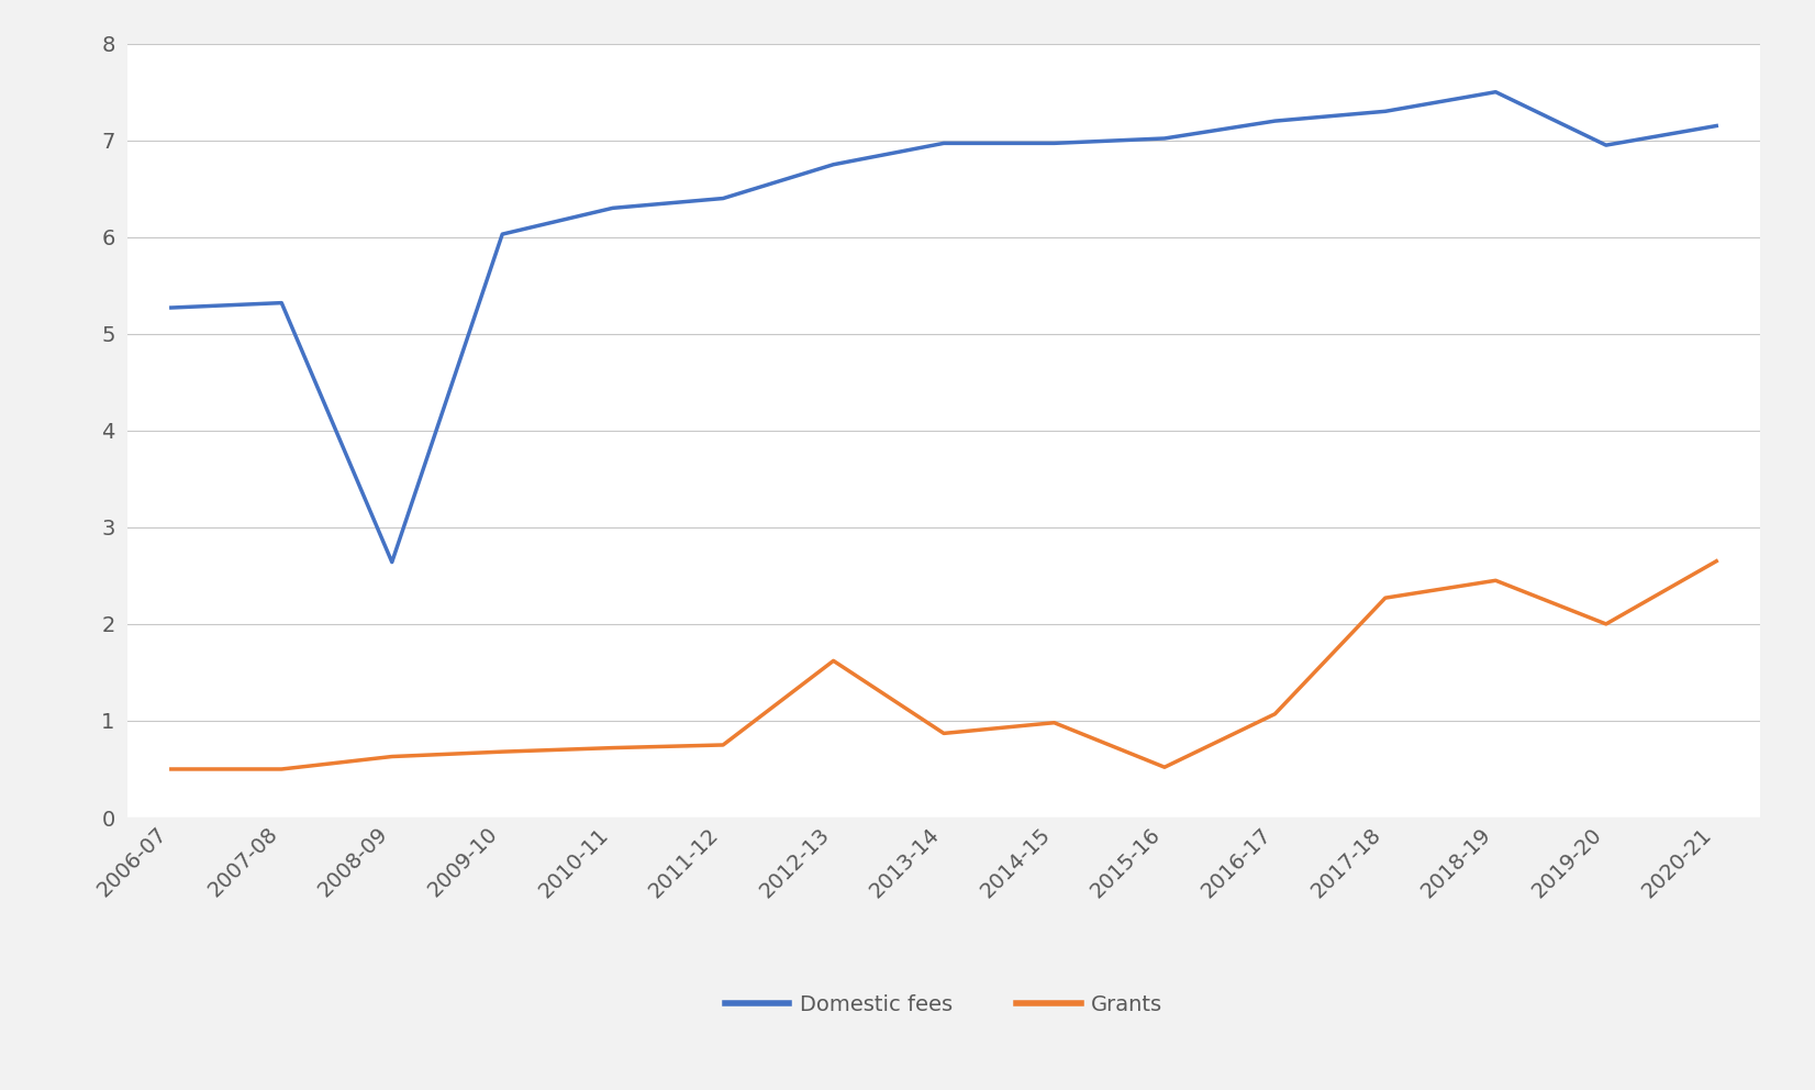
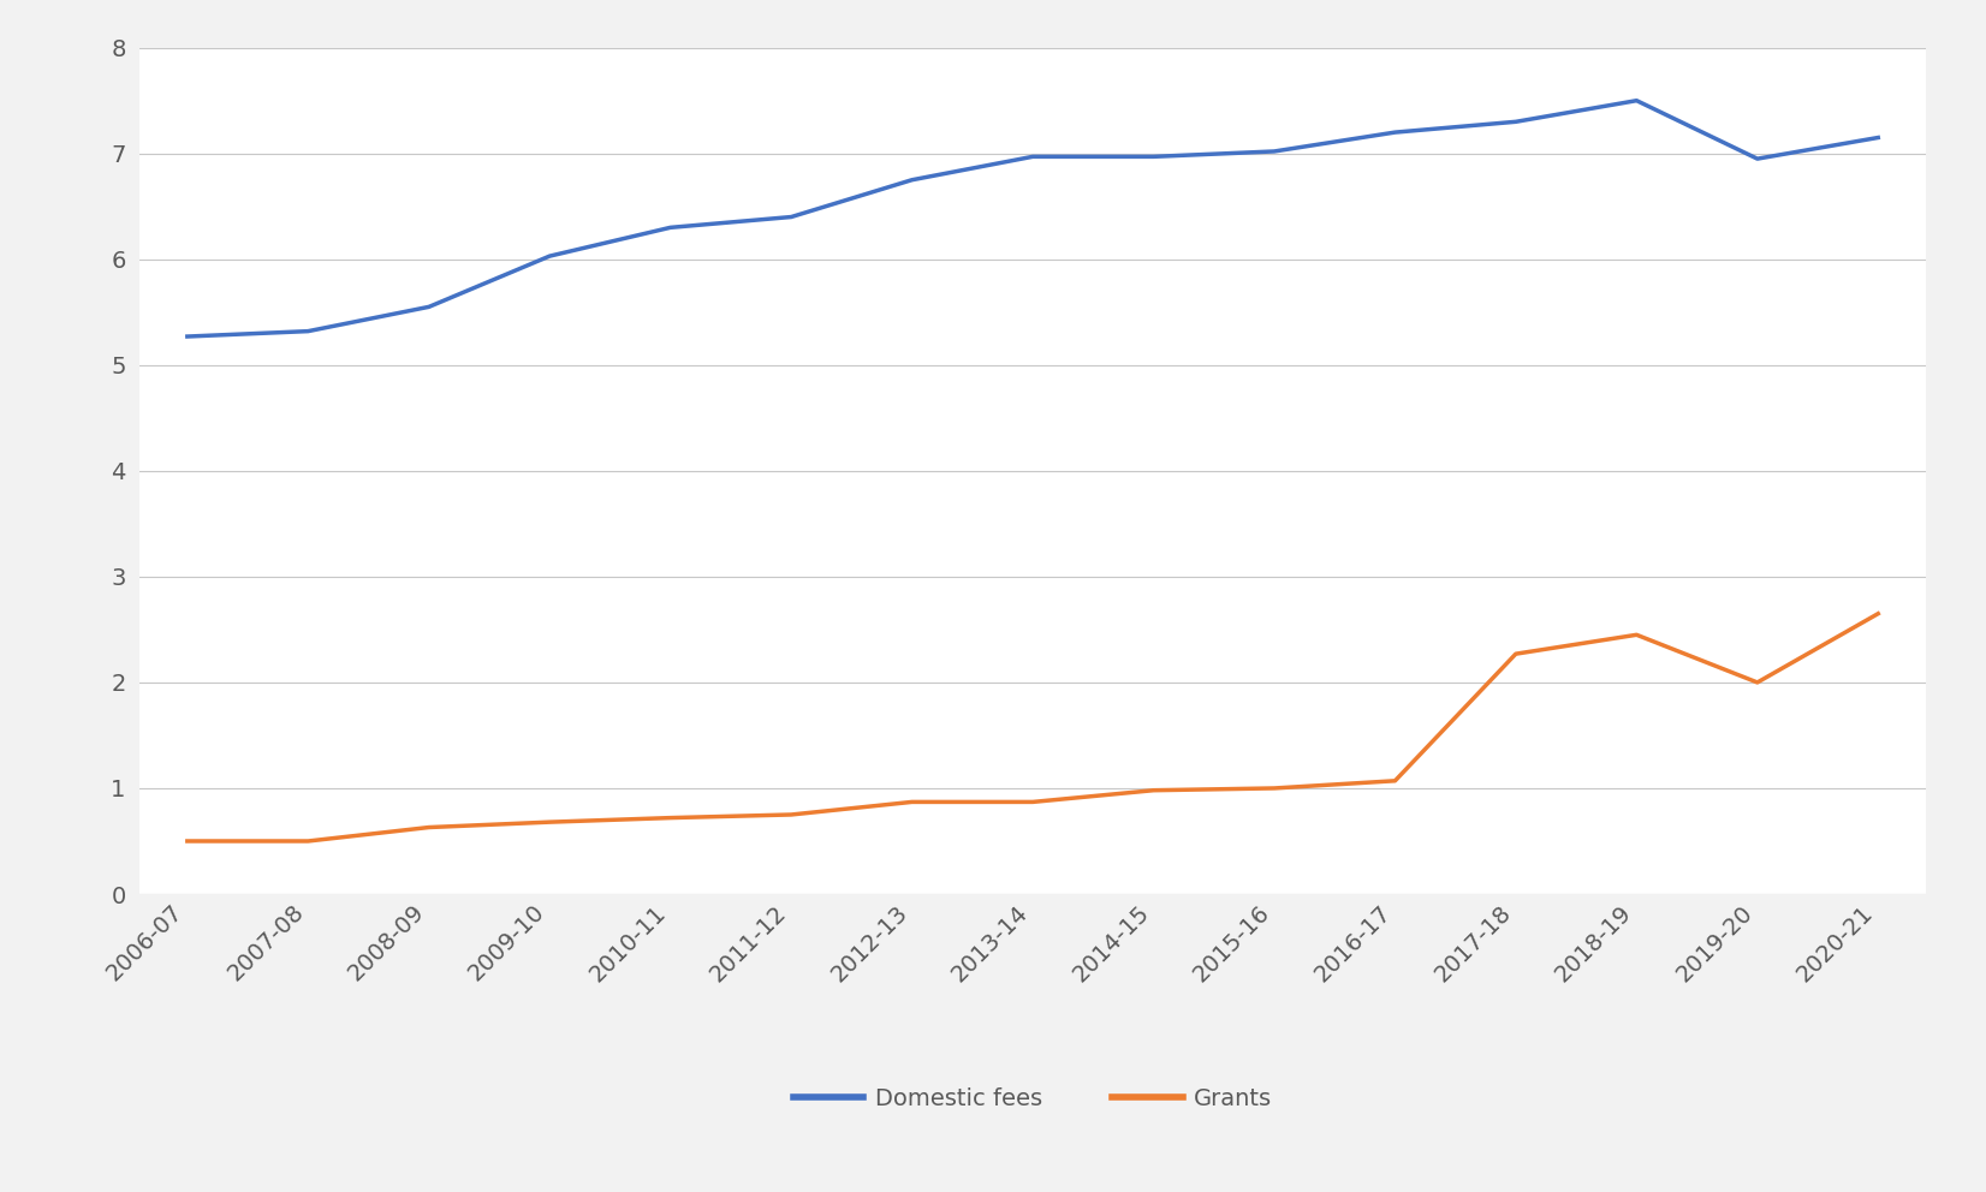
Domestic fees/2008-09: 2.64 -> 5.55
Grants/2012-13: 1.62 -> 0.87
Grants/2015-16: 0.52 -> 1.00
